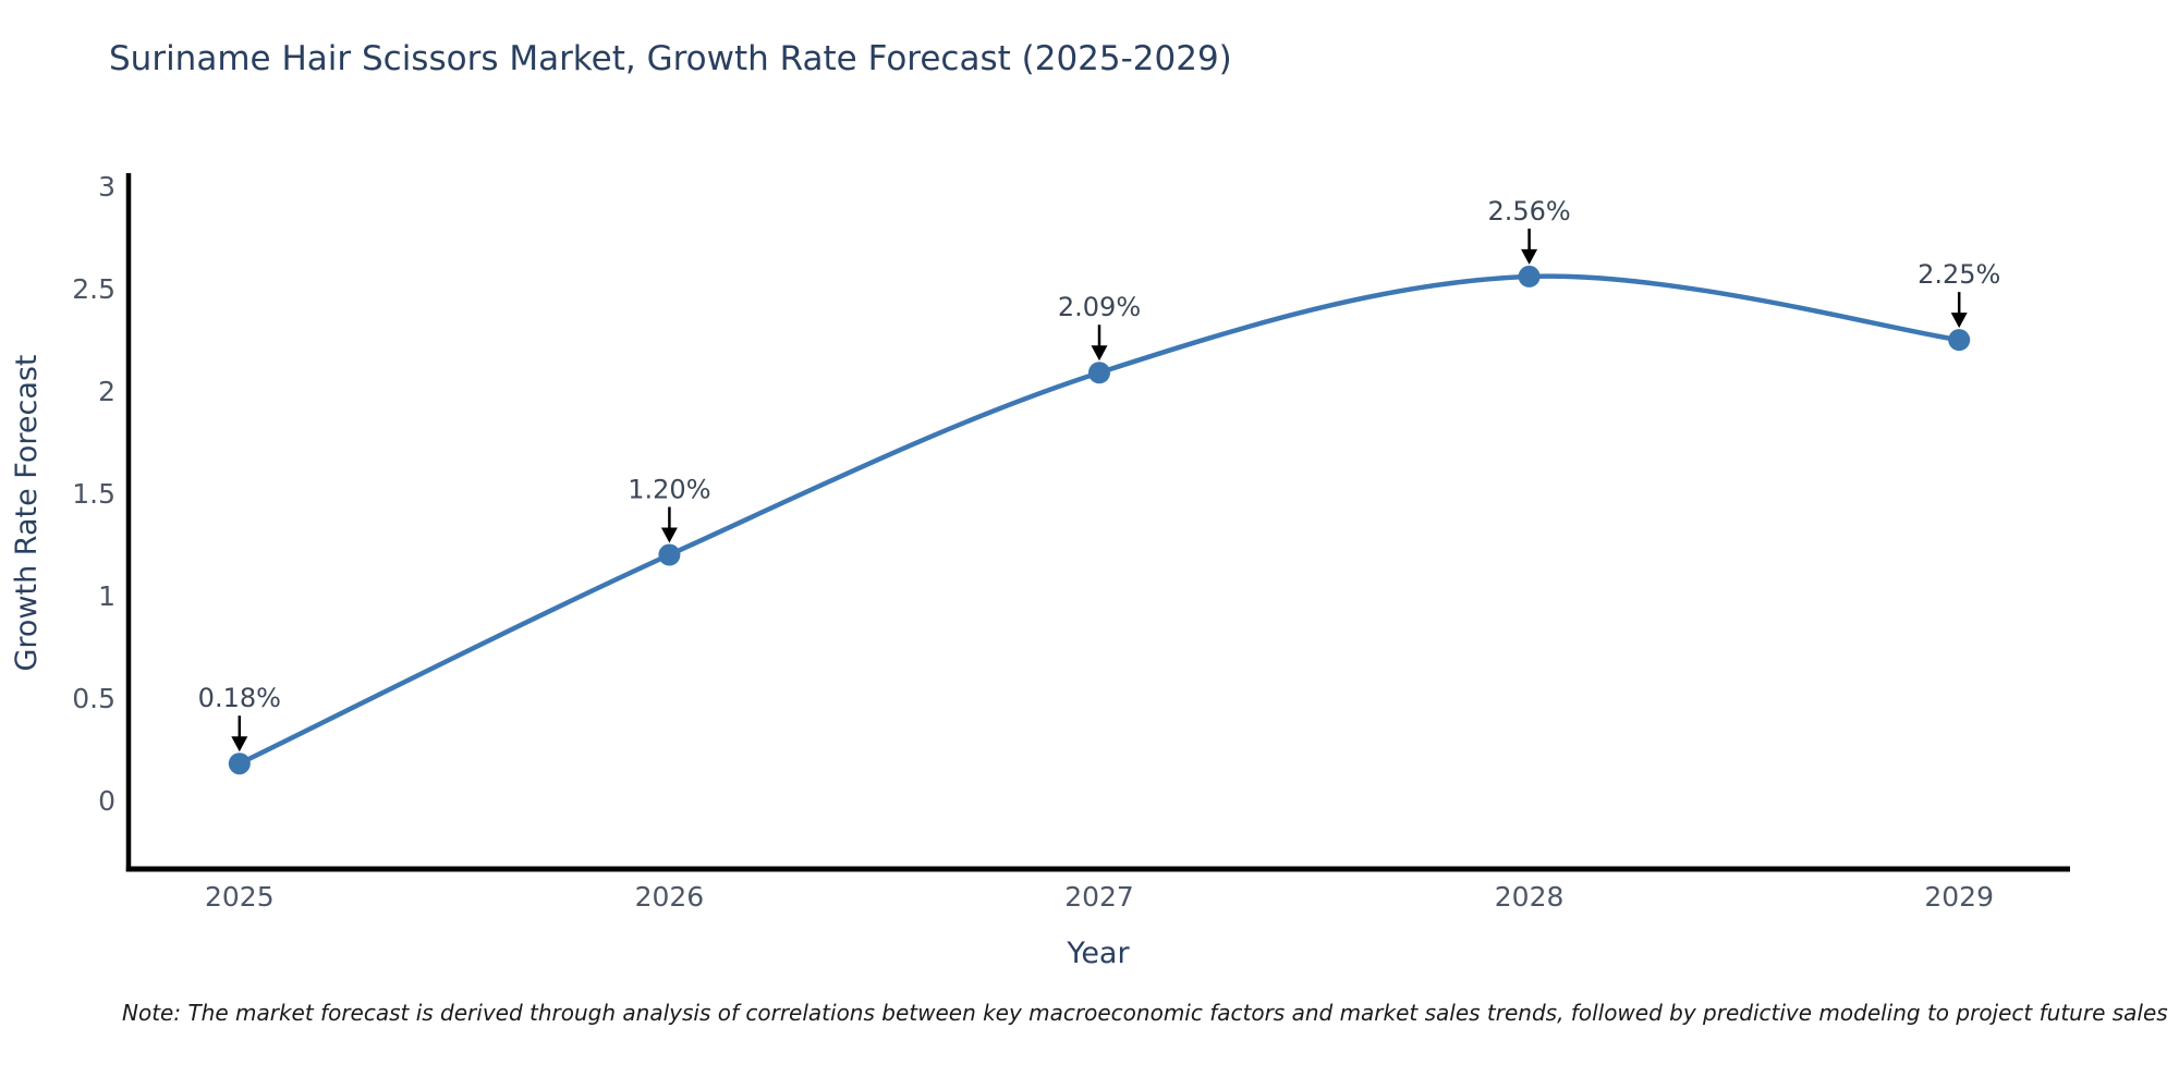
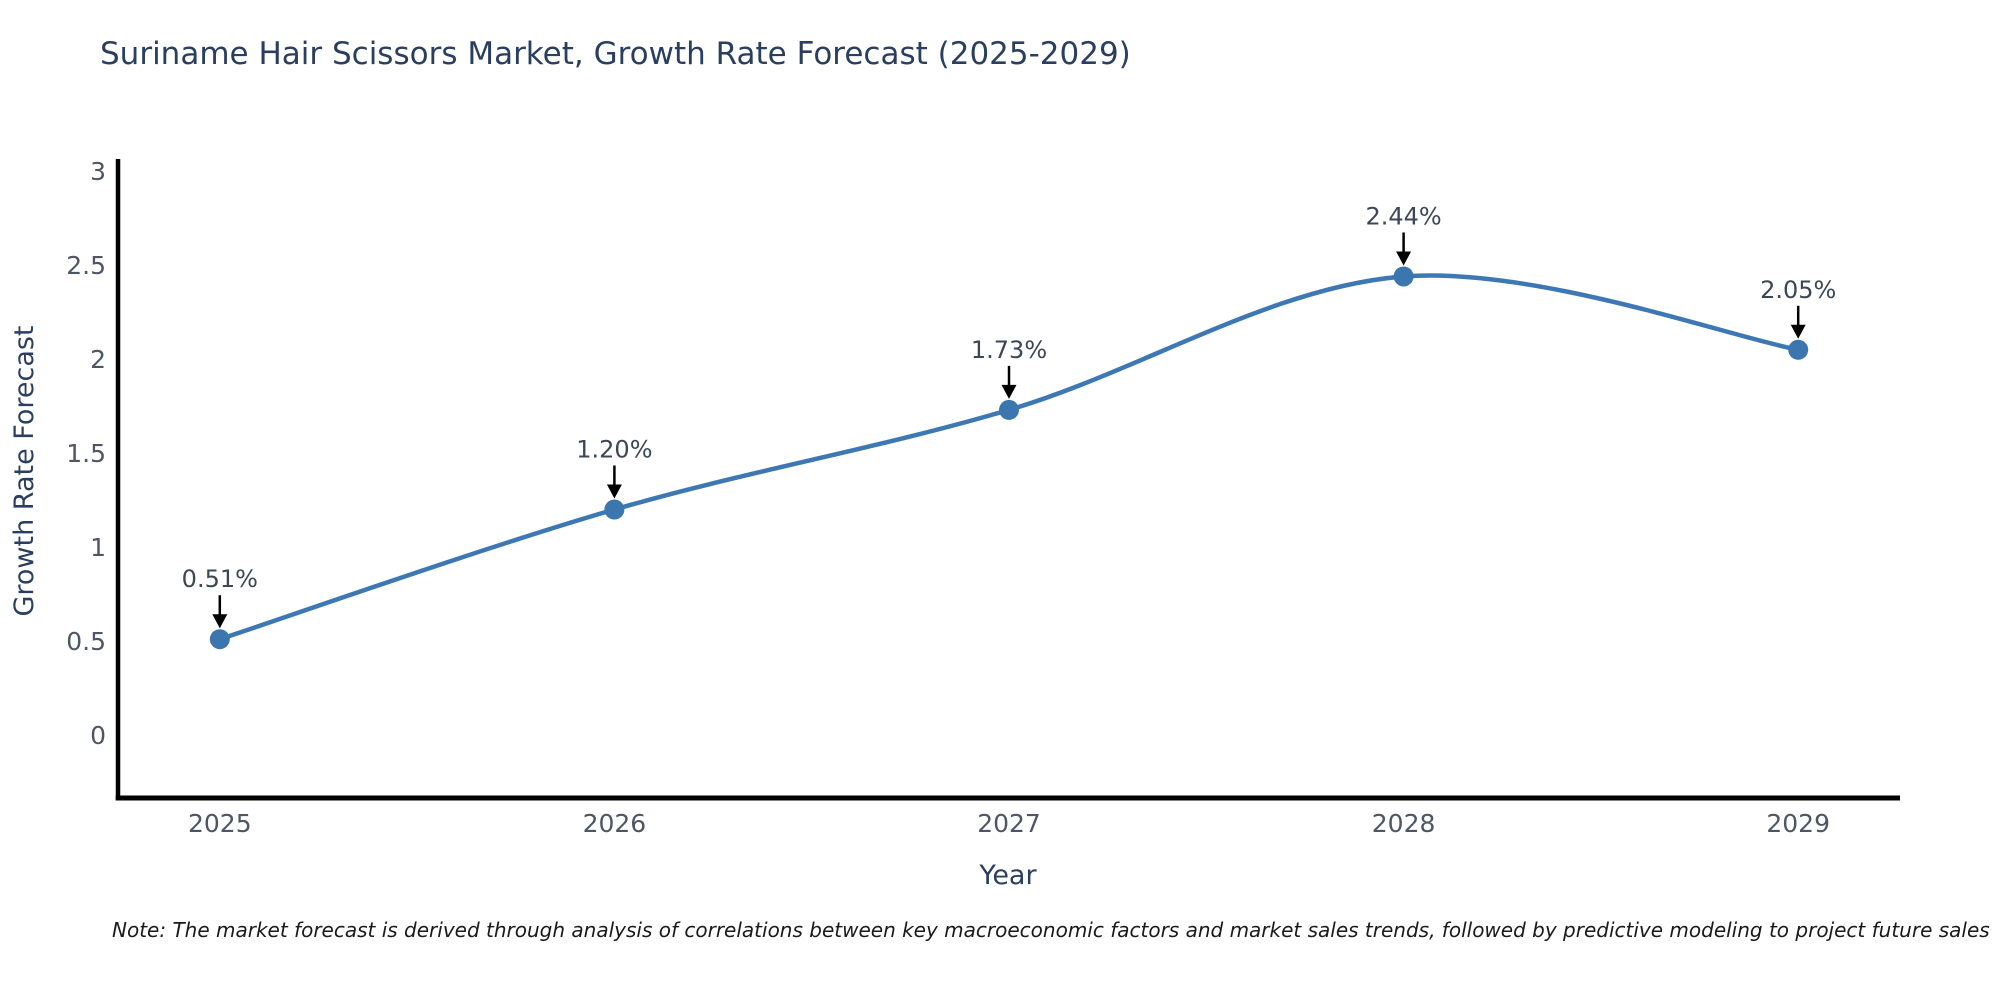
2025: 0.18% -> 0.51%
2027: 2.09% -> 1.73%
2028: 2.56% -> 2.44%
2029: 2.25% -> 2.05%
